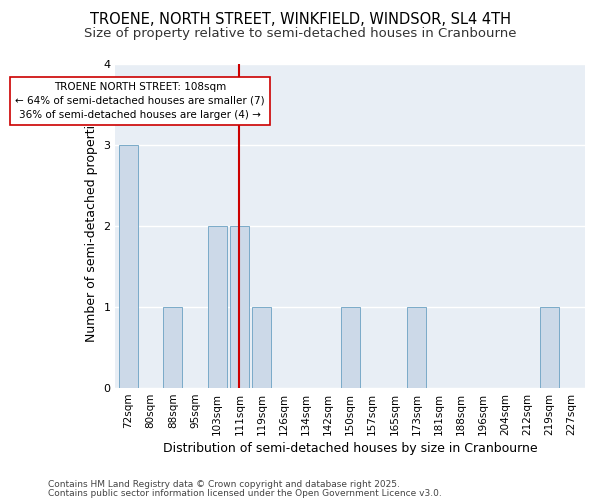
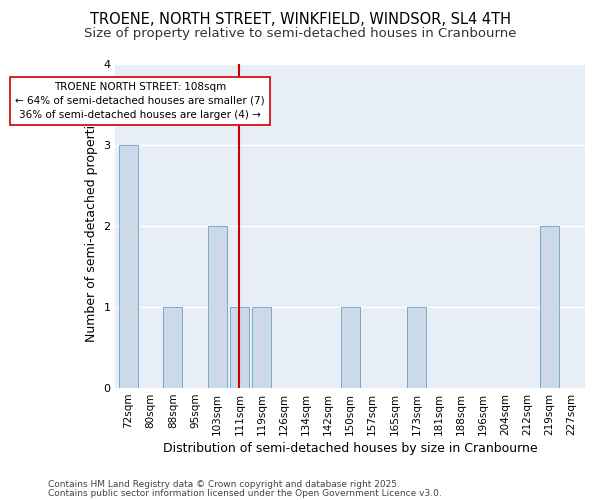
111sqm: 2 -> 1
219sqm: 1 -> 2
